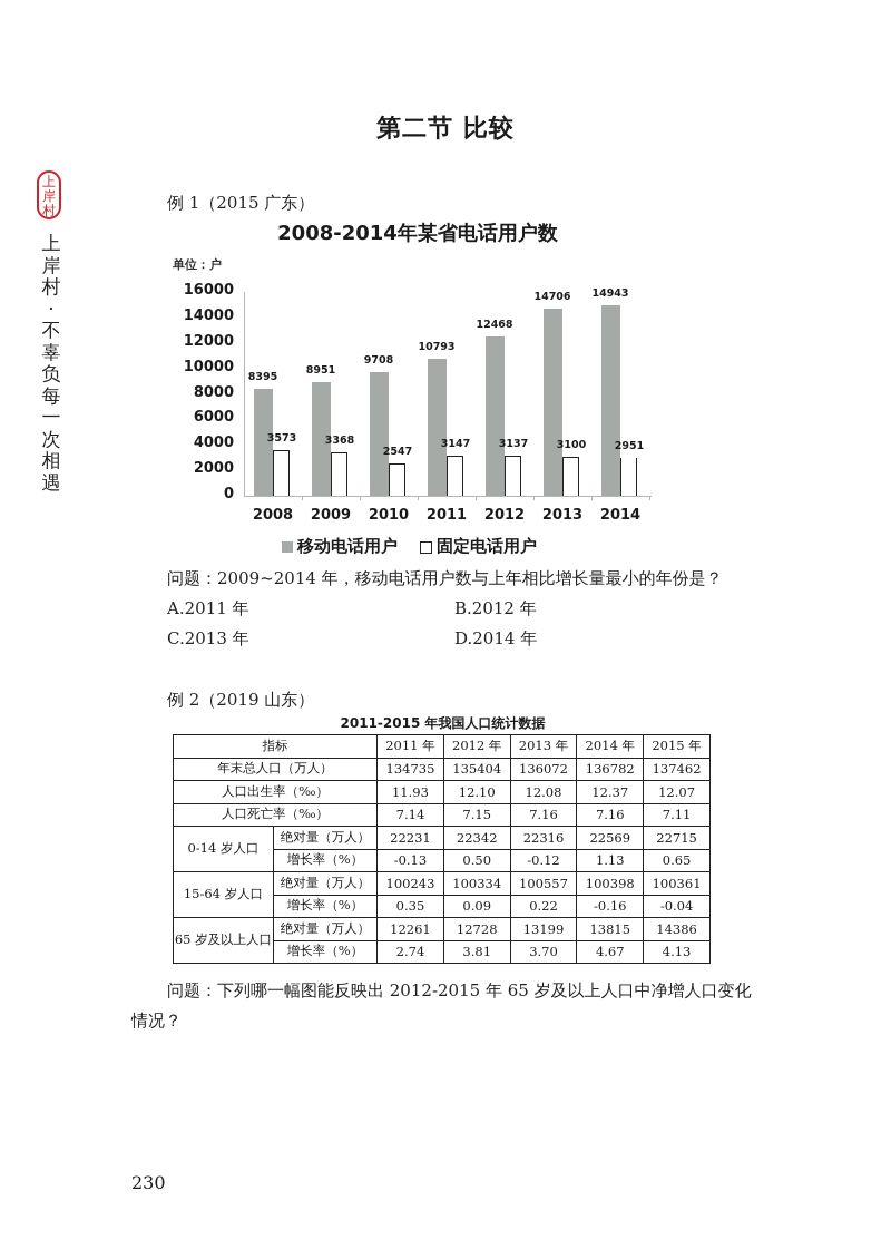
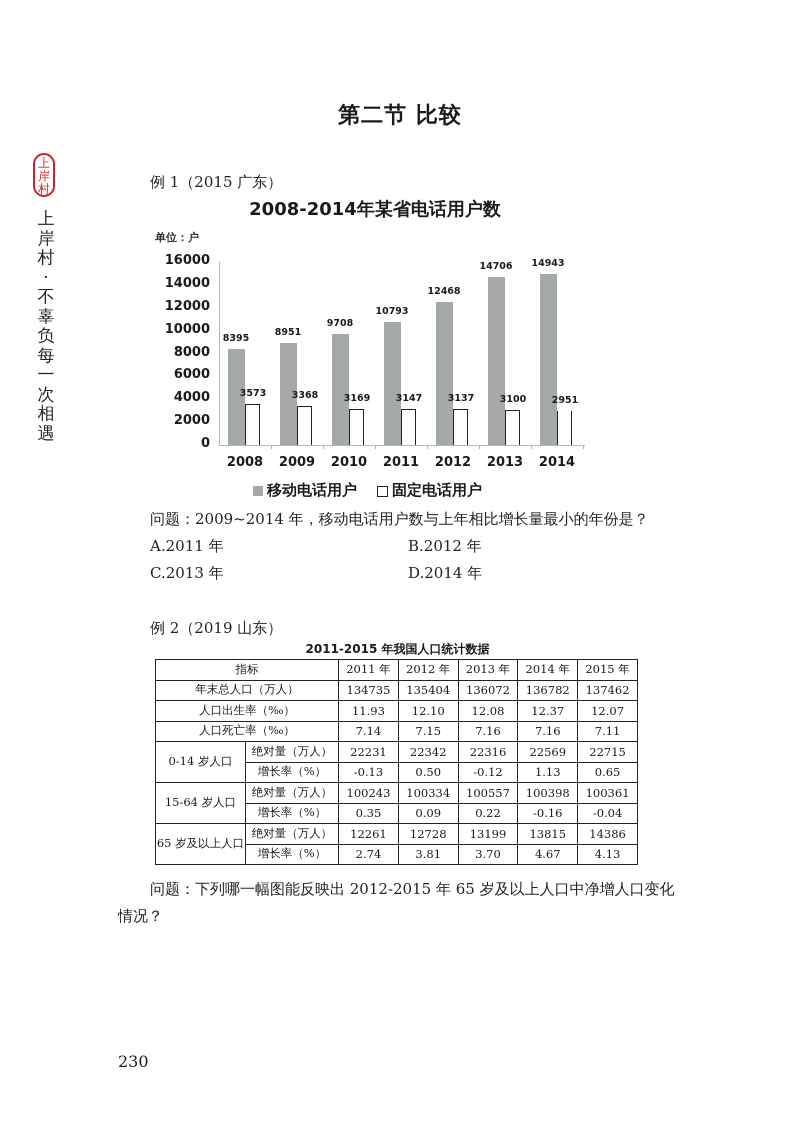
固定电话用户/2010: 2547 -> 3169
